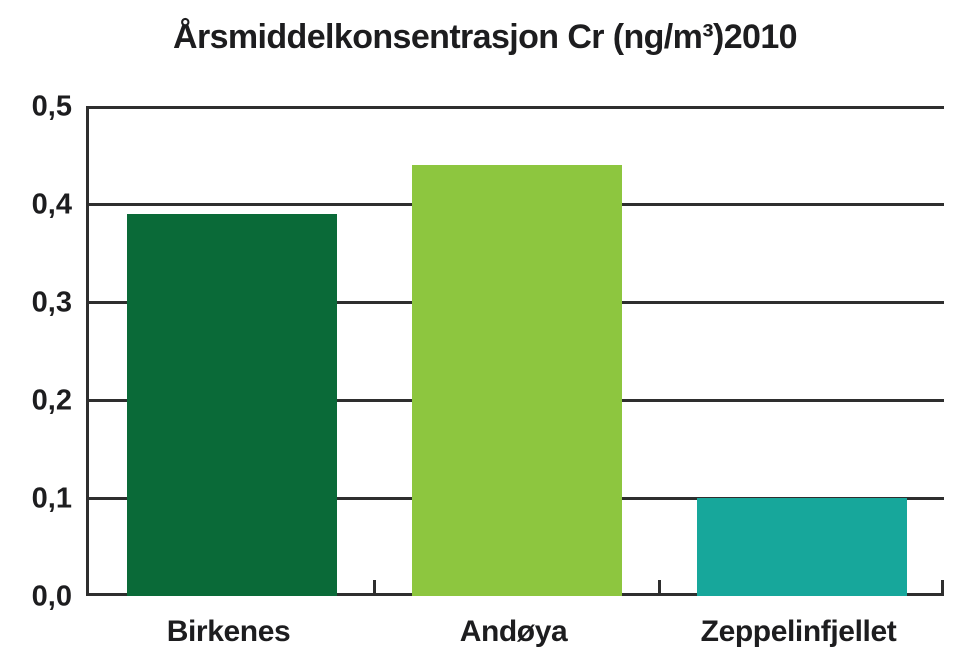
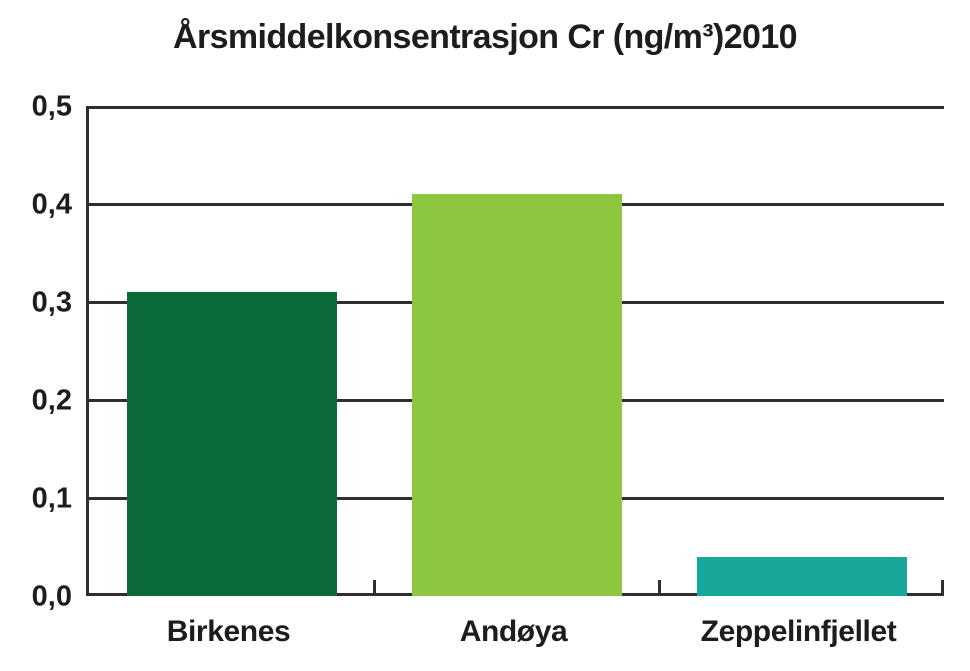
Birkenes: 0,39 -> 0,31
Andøya: 0,44 -> 0,41
Zeppelinfjellet: 0,10 -> 0,04
